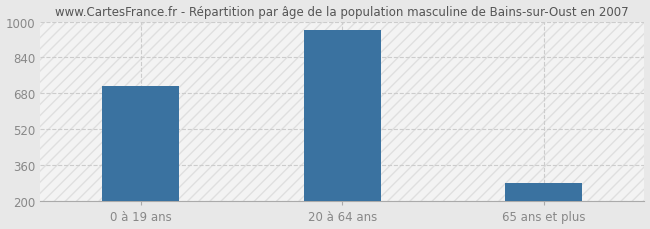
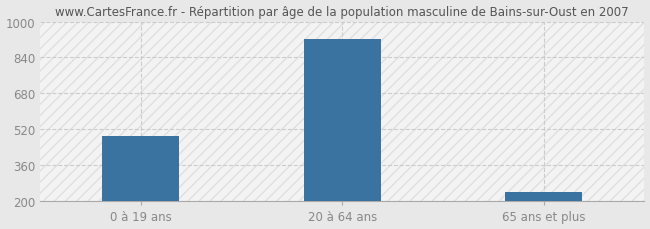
0 à 19 ans: 715 -> 493
20 à 64 ans: 960 -> 922
65 ans et plus: 280 -> 243
